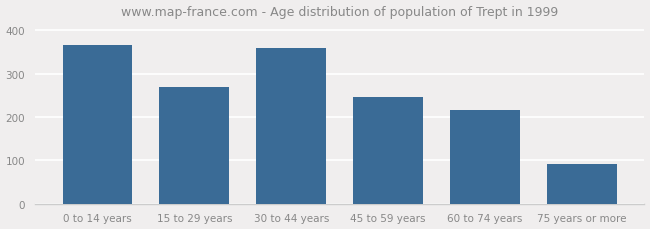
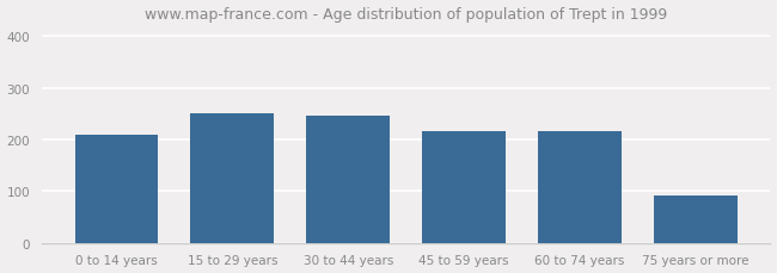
0 to 14 years: 365 -> 210
15 to 29 years: 268 -> 250
30 to 44 years: 360 -> 245
45 to 59 years: 246 -> 215
